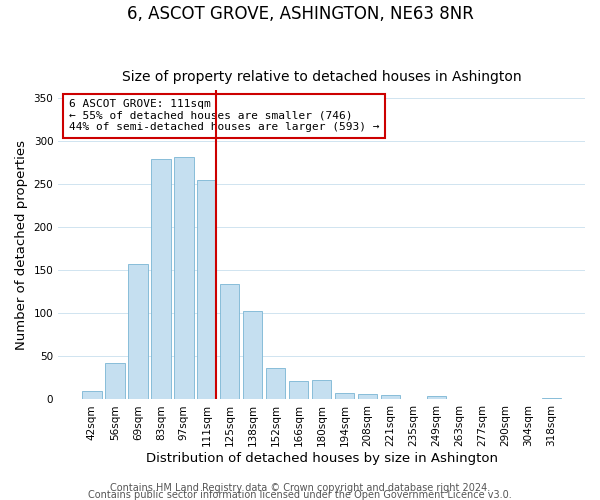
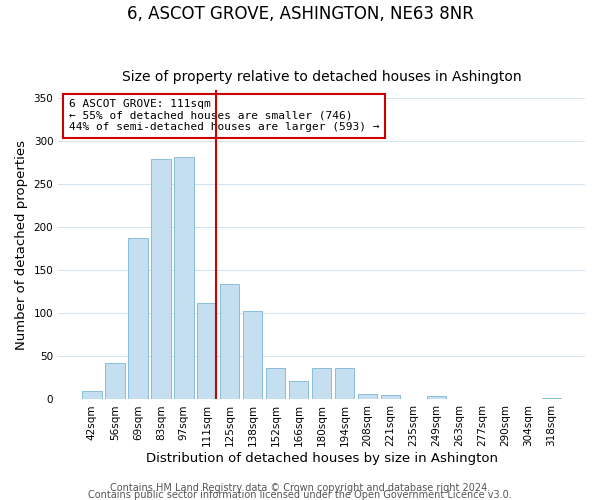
69sqm: 157 -> 188
111sqm: 255 -> 112
180sqm: 23 -> 36
194sqm: 7 -> 36
